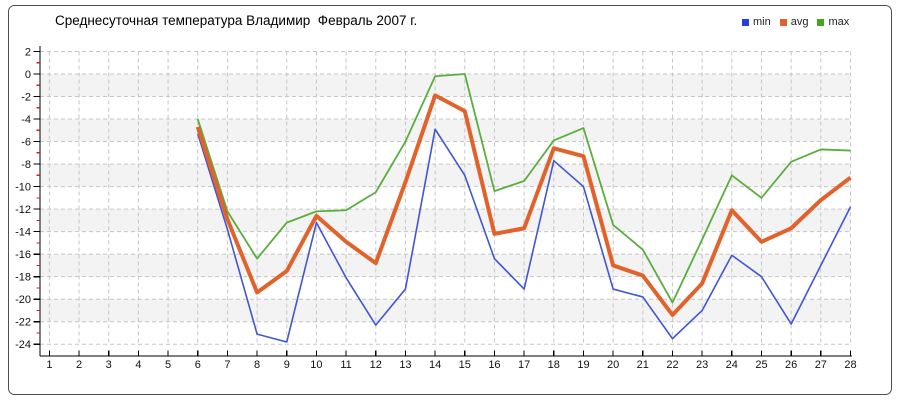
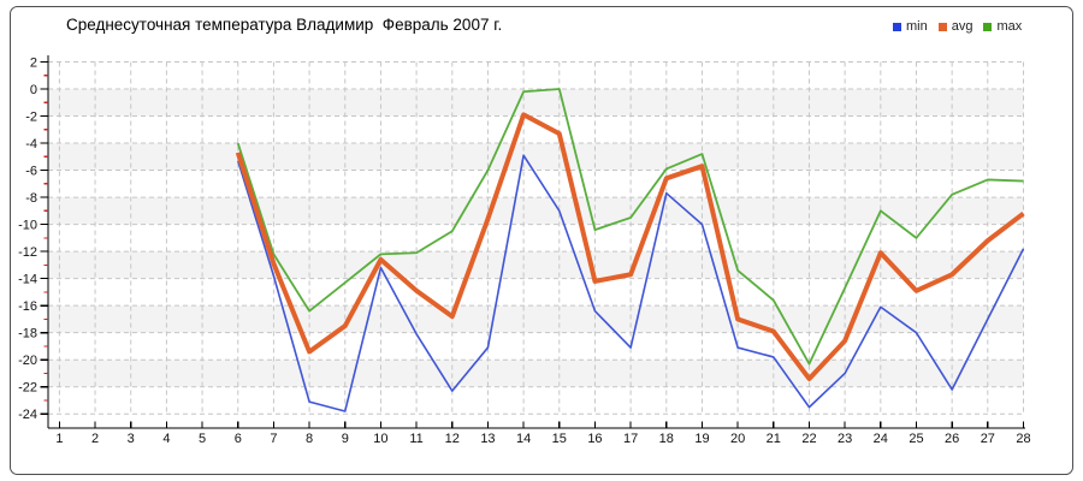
max/9: -13.2 -> -14.3
avg/19: -7.3 -> -5.7
